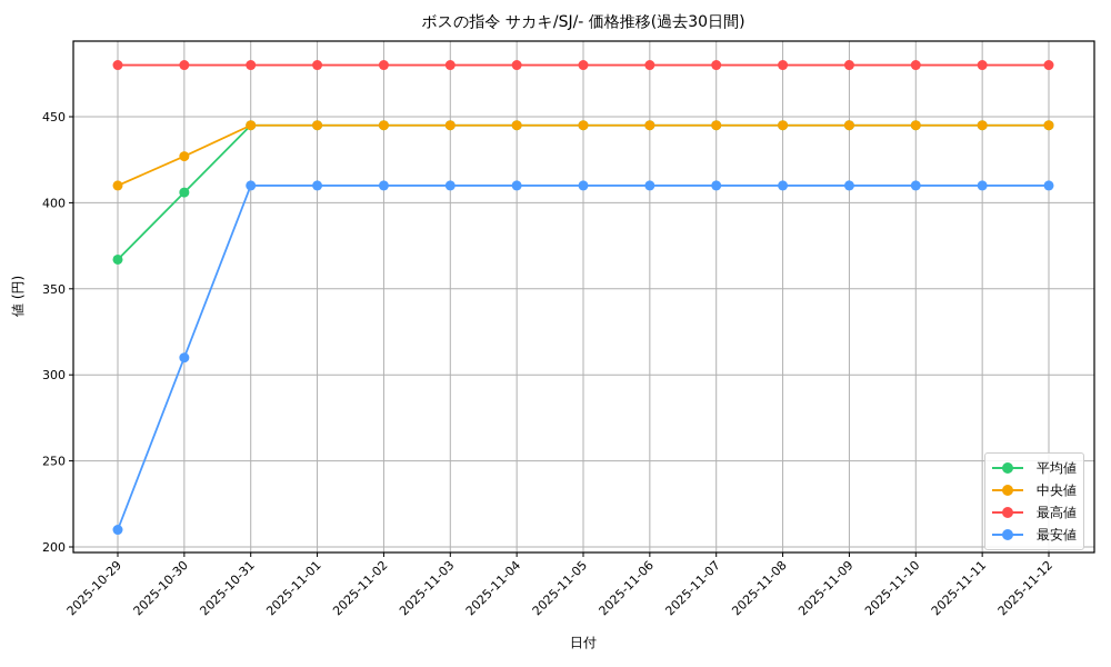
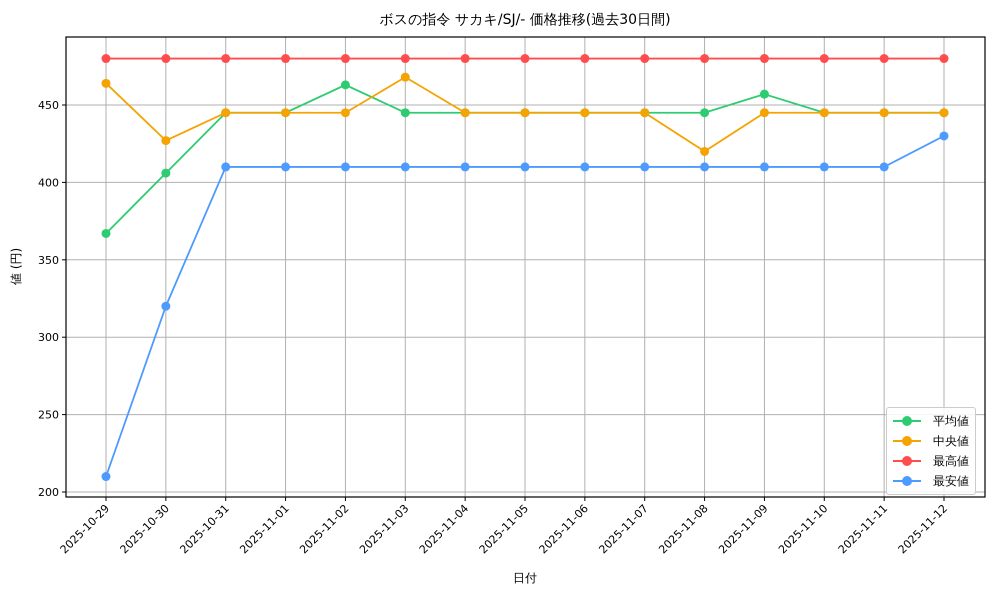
中央値/2025-10-29: 410 -> 464
最安値/2025-10-30: 310 -> 320
平均値/2025-11-02: 445 -> 463
中央値/2025-11-03: 445 -> 468
中央値/2025-11-08: 445 -> 420
平均値/2025-11-09: 445 -> 457
最安値/2025-11-12: 410 -> 430
